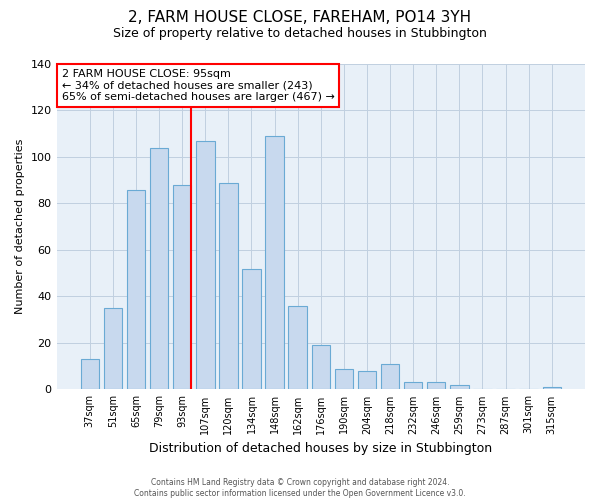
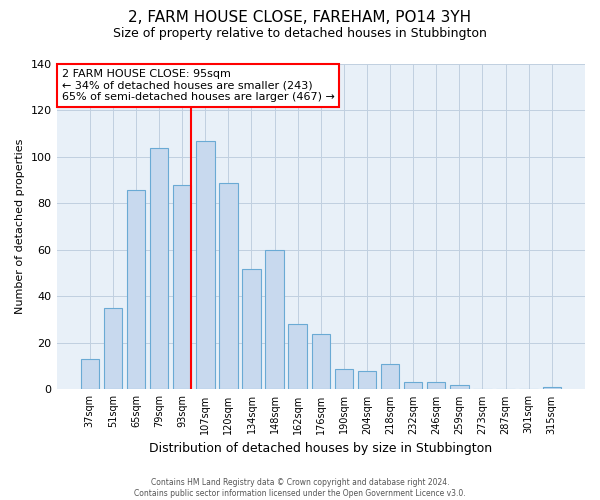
148sqm: 109 -> 60
162sqm: 36 -> 28
176sqm: 19 -> 24
